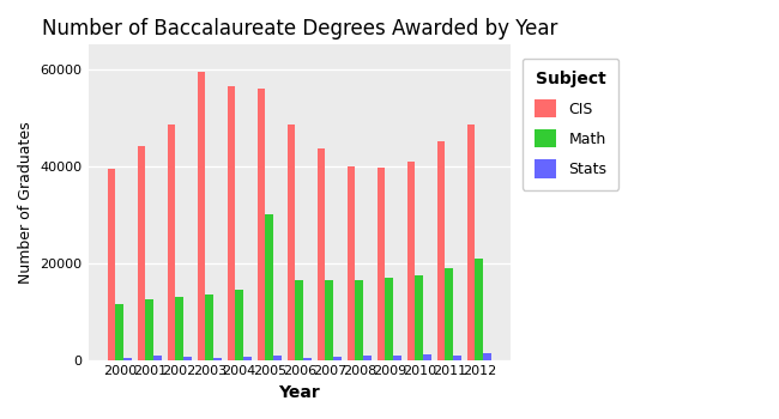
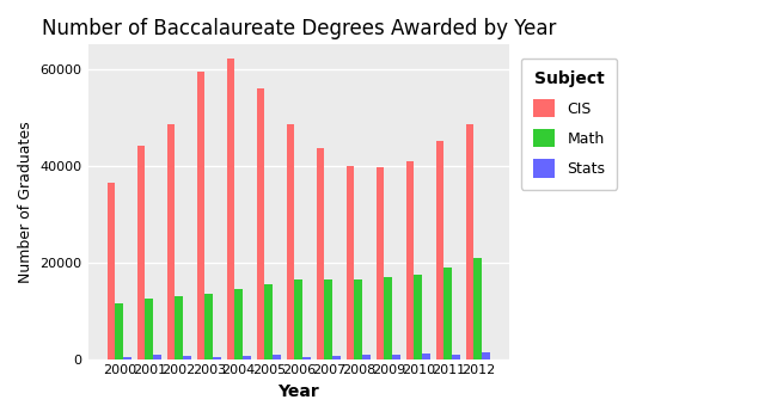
CIS/2000: 39500 -> 36500
CIS/2004: 56500 -> 62000
Math/2005: 30000 -> 15500
